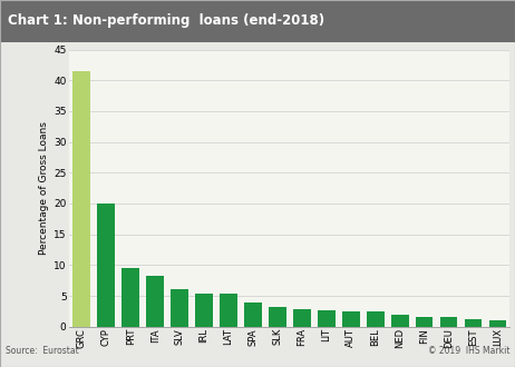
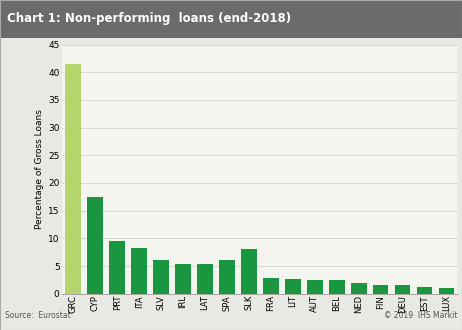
CYP: 20.0 -> 17.4
SPA: 3.9 -> 6.0
SLK: 3.2 -> 8.0
